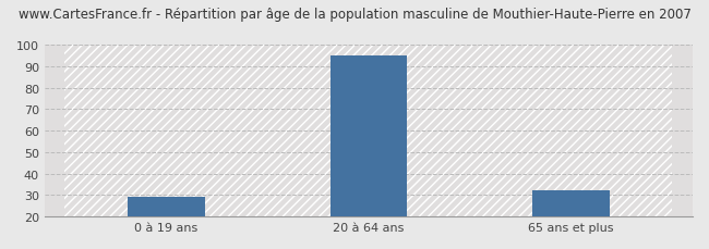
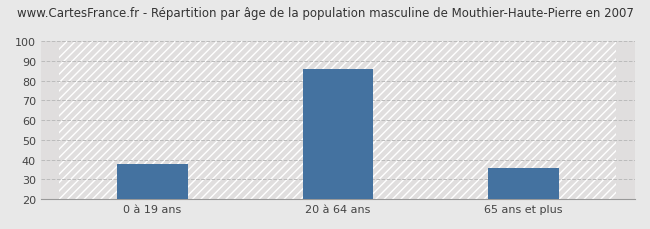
0 à 19 ans: 29 -> 38
20 à 64 ans: 95 -> 86
65 ans et plus: 32 -> 36
